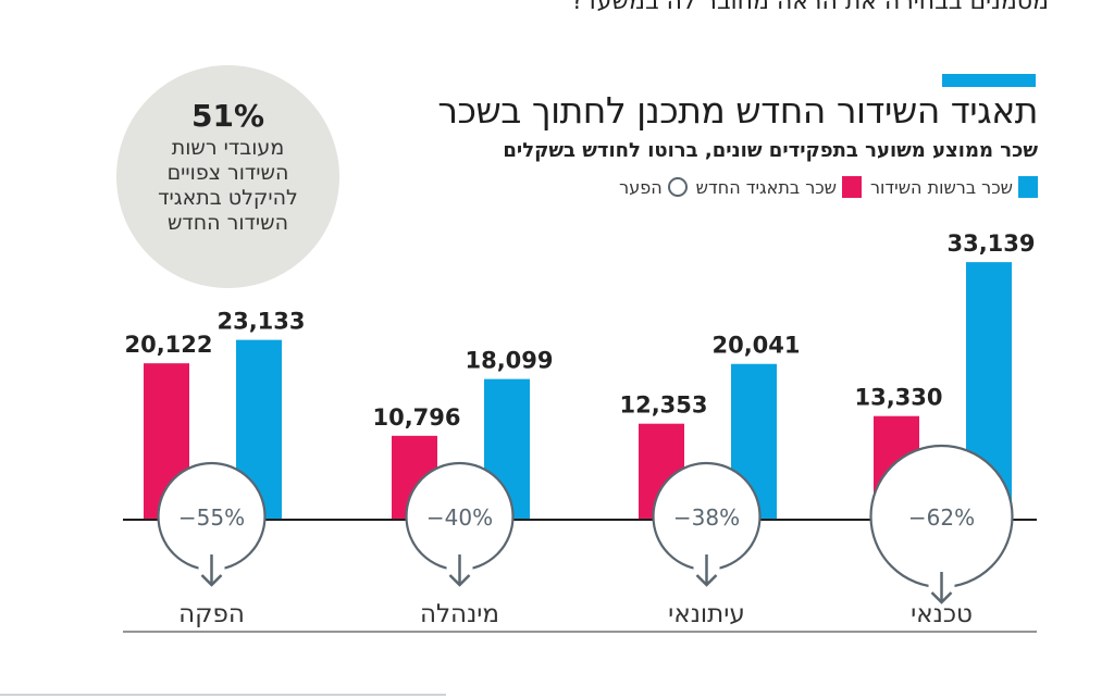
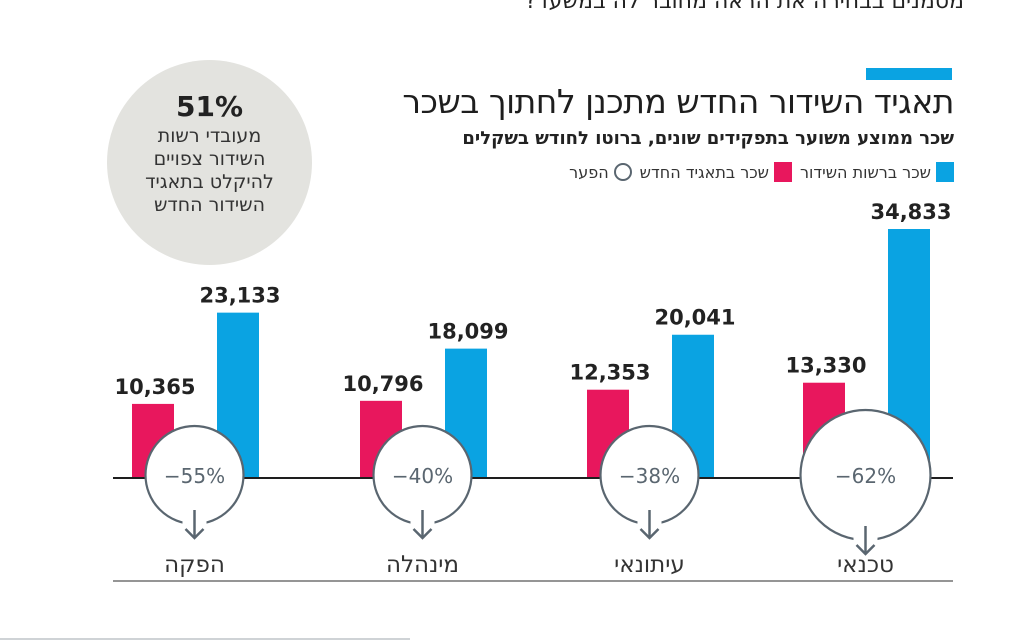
שכר ברשות השידור/טכנאי: 33,139 -> 34,833
שכר בתאגיד החדש/הפקה: 20,122 -> 10,365
